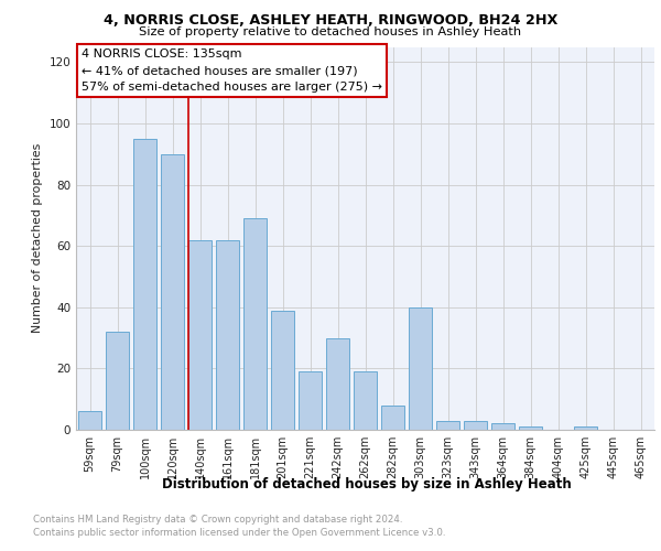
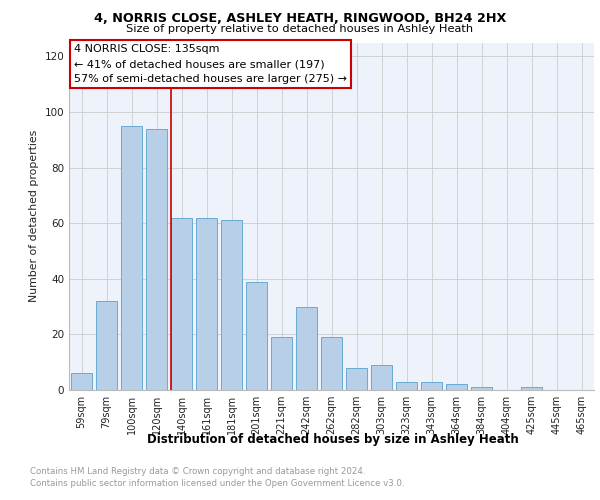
120sqm: 90 -> 94
181sqm: 69 -> 61
303sqm: 40 -> 9
